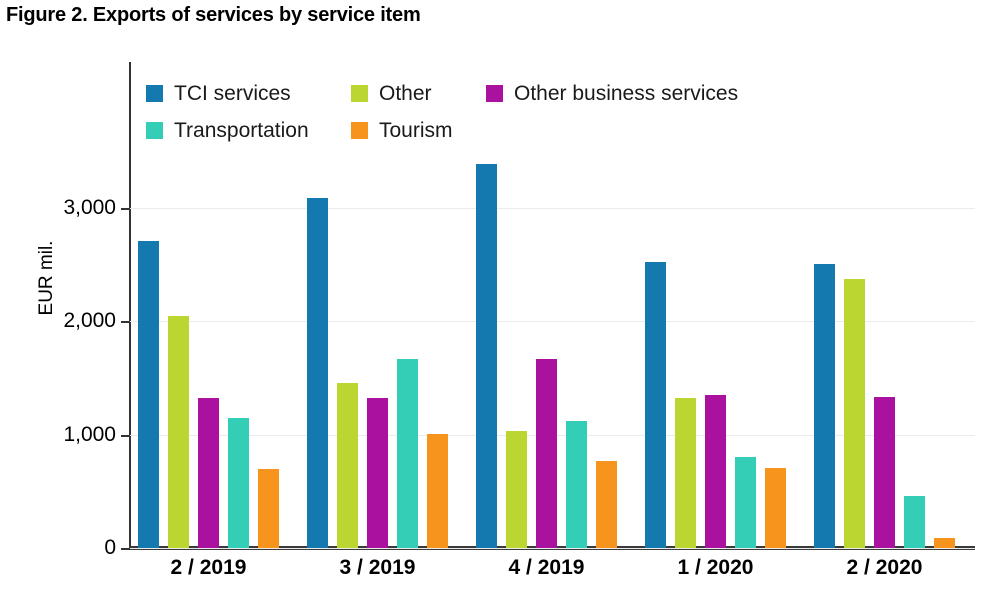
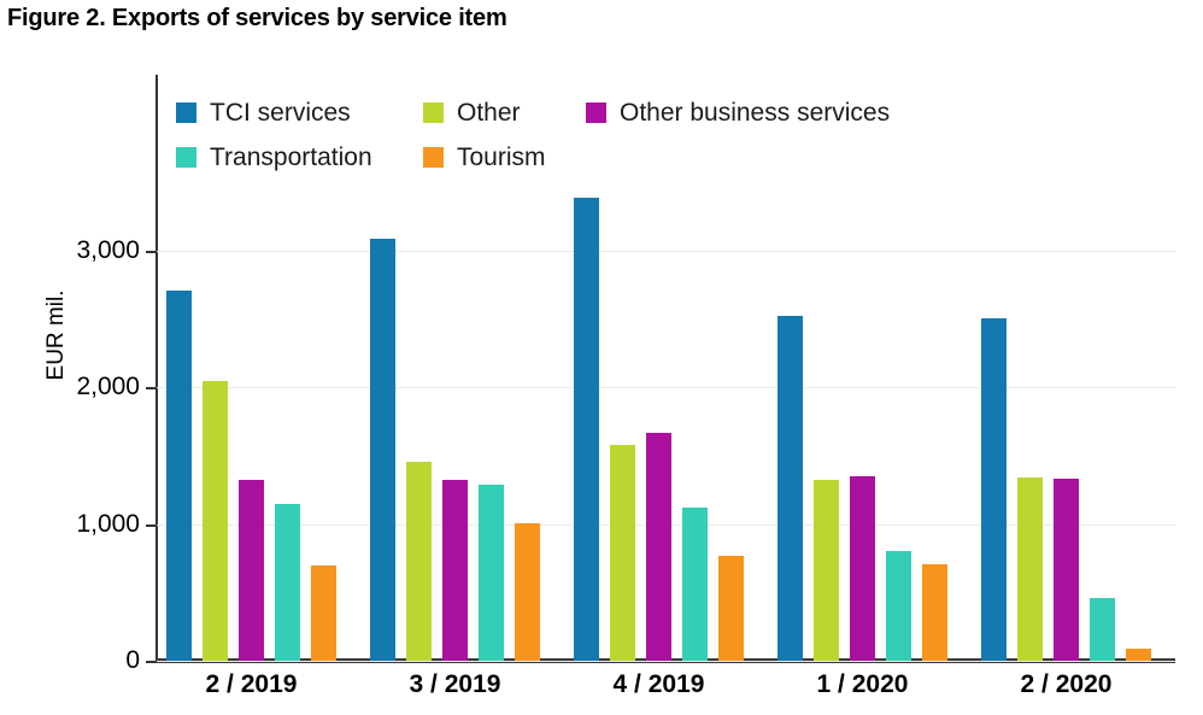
Transportation/3 / 2019: 1670 -> 1290
Other/4 / 2019: 1030 -> 1580
Other/2 / 2020: 2370 -> 1340
